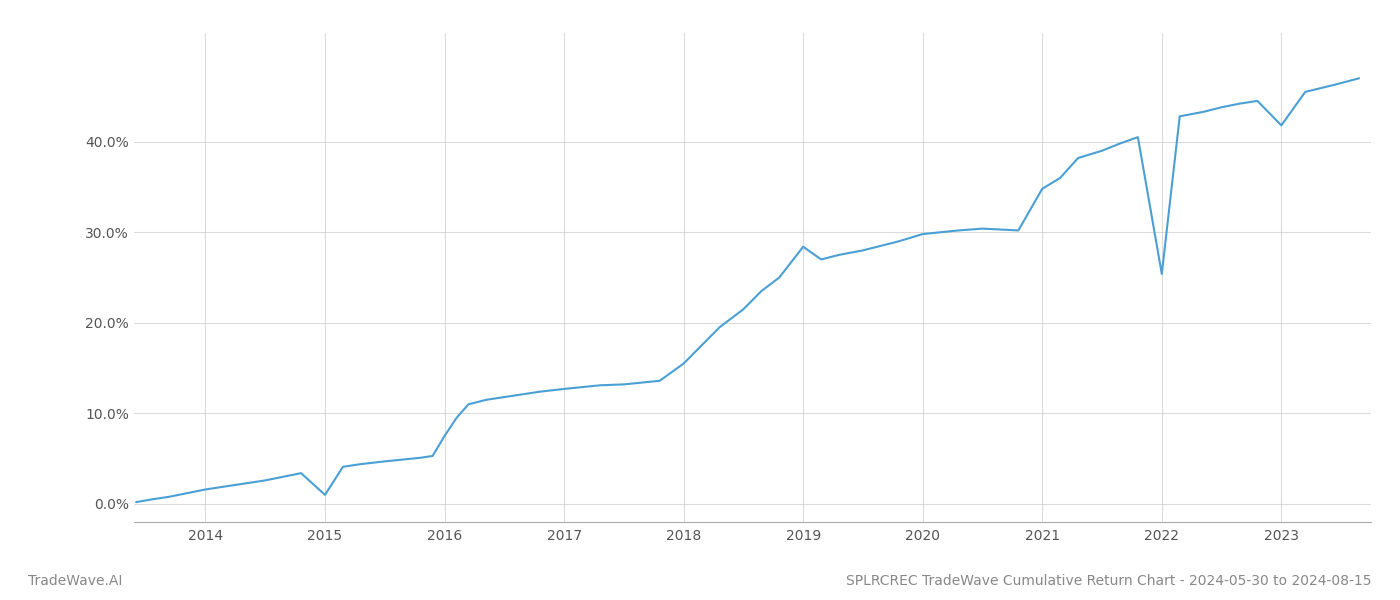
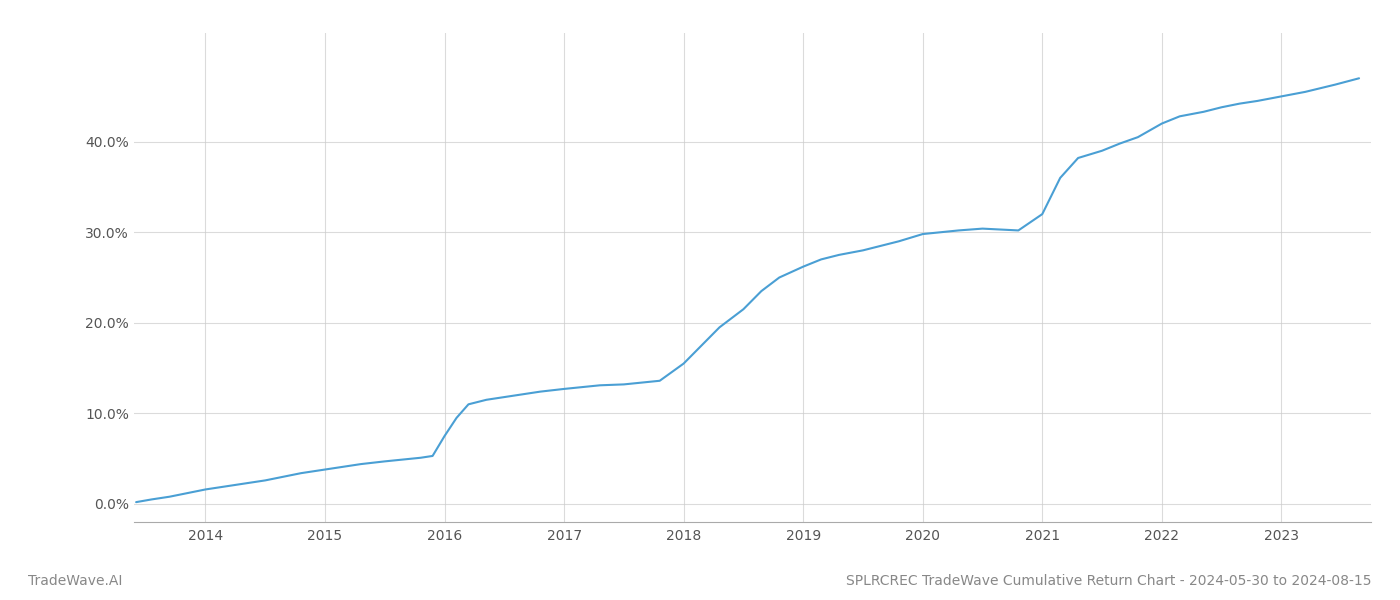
2015: 1.0% -> 3.8%
2019: 28.4% -> 26.2%
2021: 34.8% -> 32.0%
2022: 25.4% -> 42.0%
2023: 41.8% -> 45.0%
